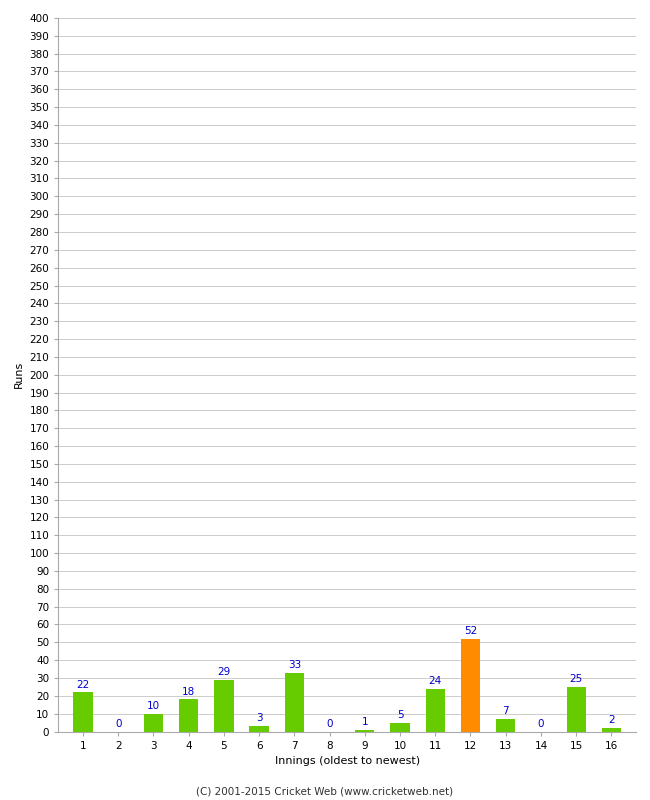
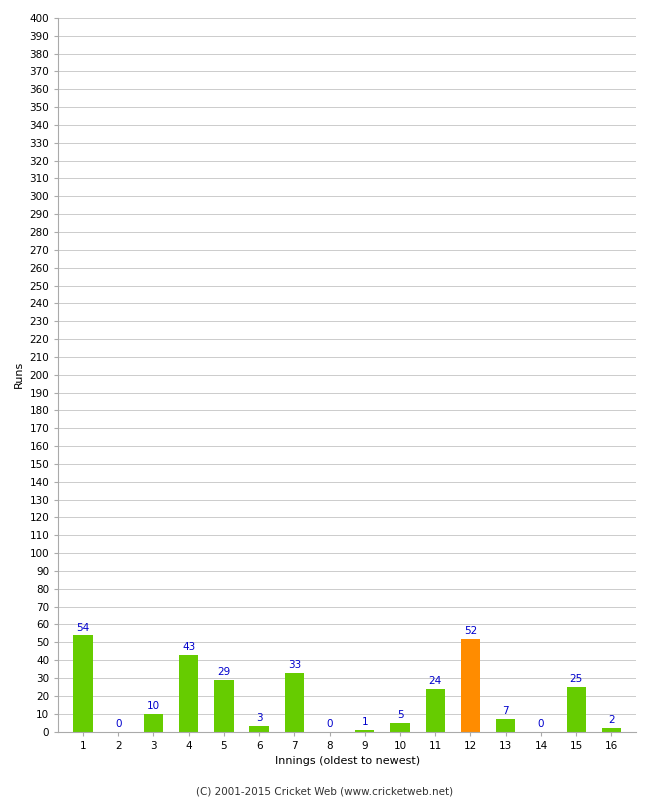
1: 22 -> 54
4: 18 -> 43
